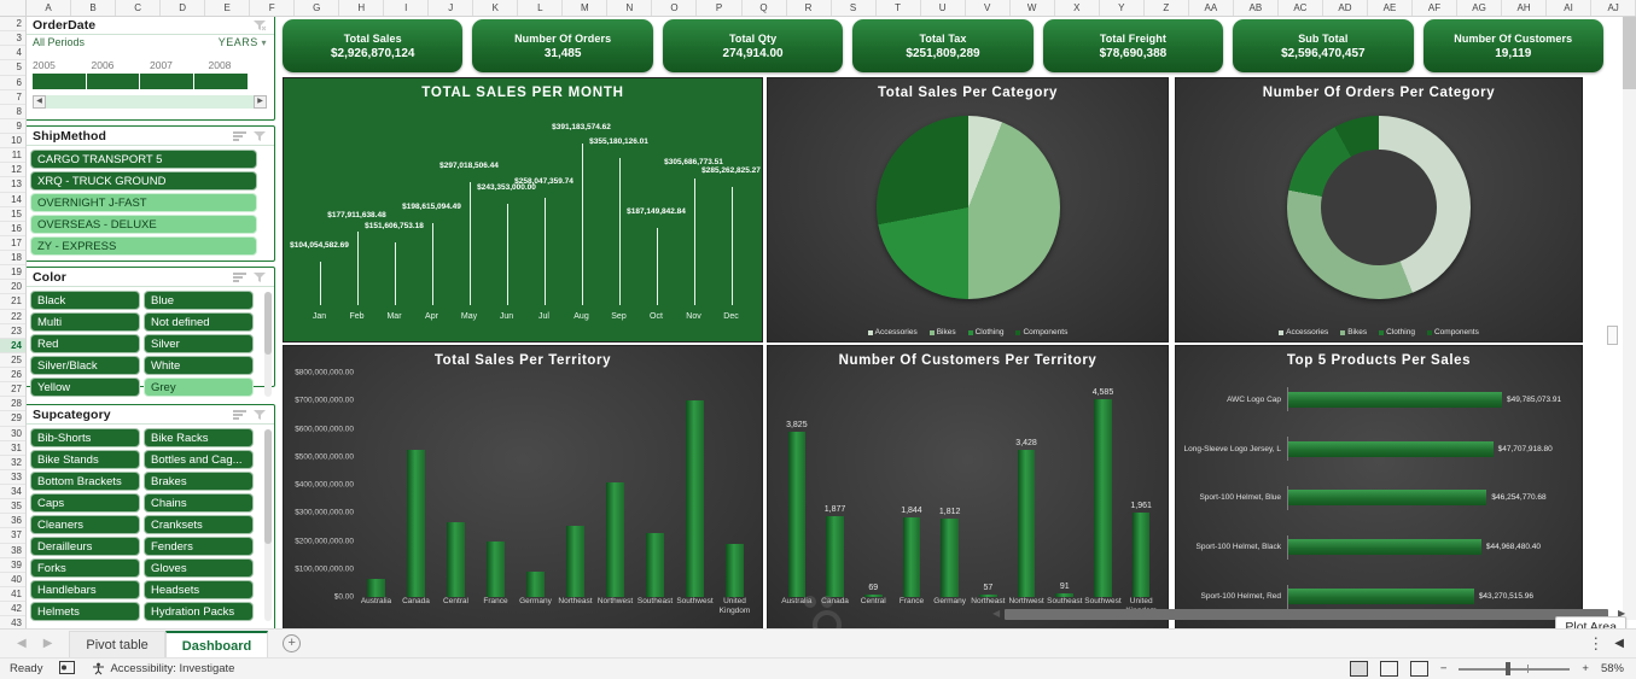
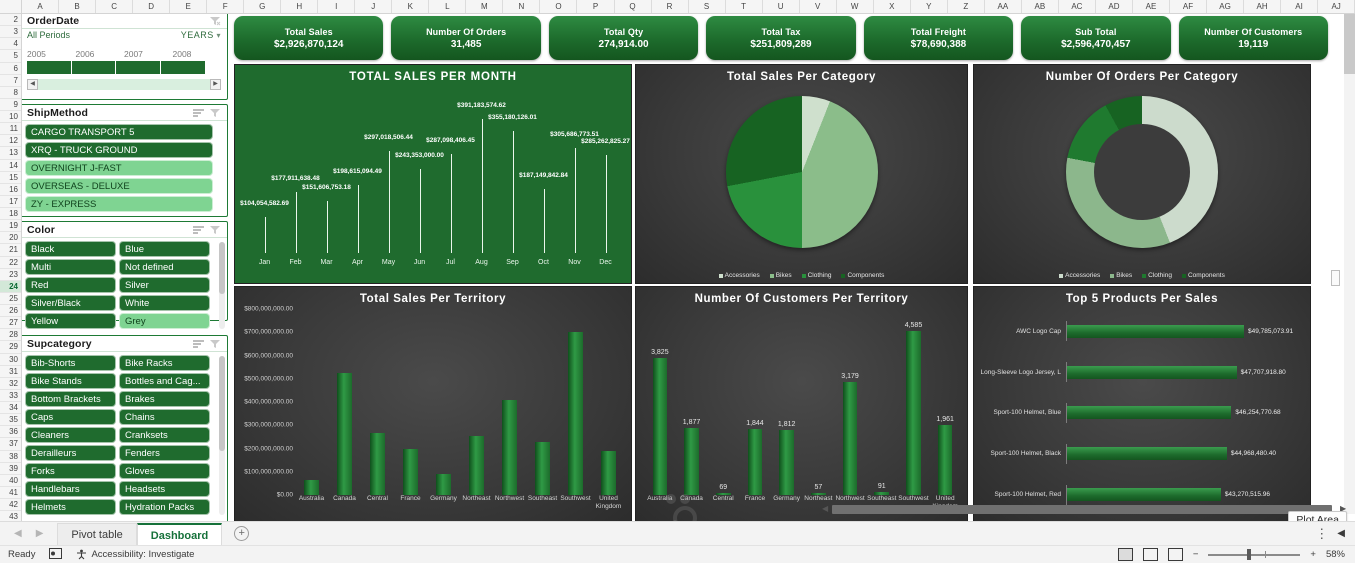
TOTAL SALES PER MONTH/Jul: $258,047,359.74 -> $287,098,406.45
Number Of Customers Per Territory/Northwest: 3,428 -> 3,179
